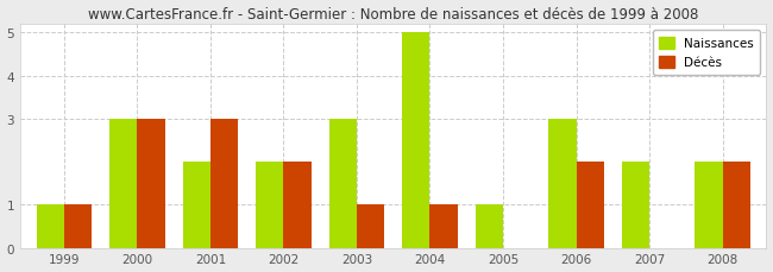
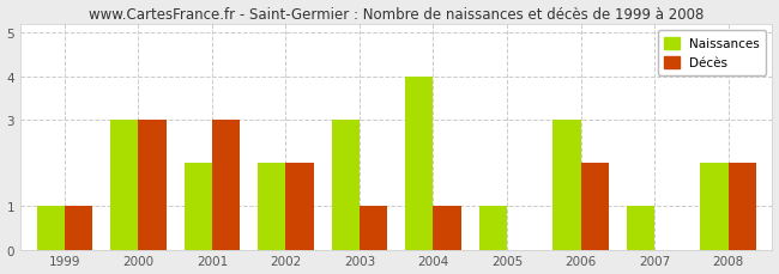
Naissances/2004: 5 -> 4
Naissances/2007: 2 -> 1
